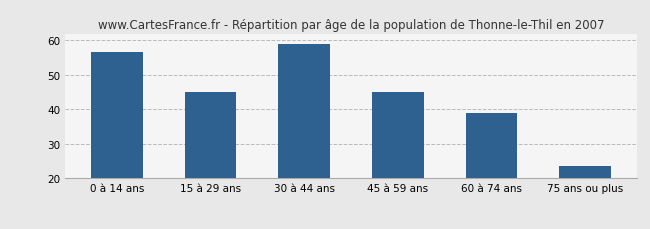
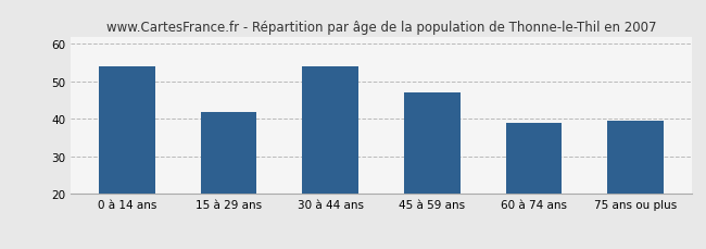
0 à 14 ans: 56.5 -> 54.0
15 à 29 ans: 45.0 -> 42.0
30 à 44 ans: 59.0 -> 54.0
45 à 59 ans: 45.0 -> 47.0
75 ans ou plus: 23.5 -> 39.5
